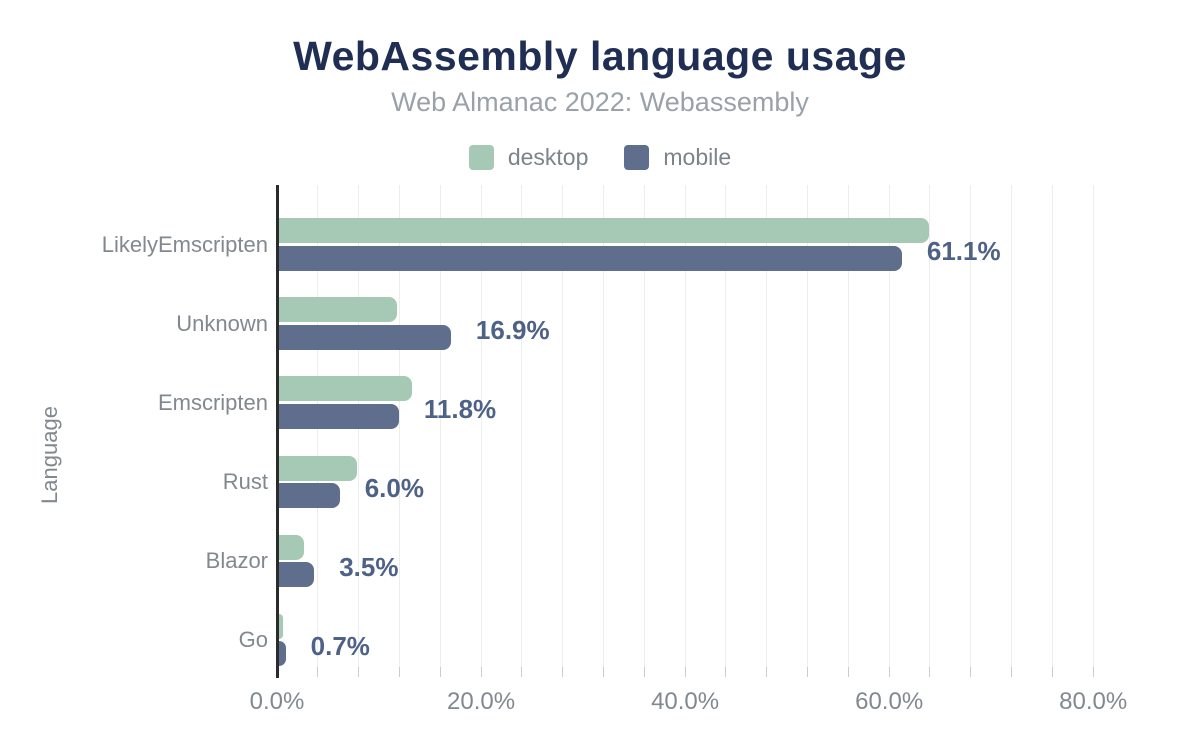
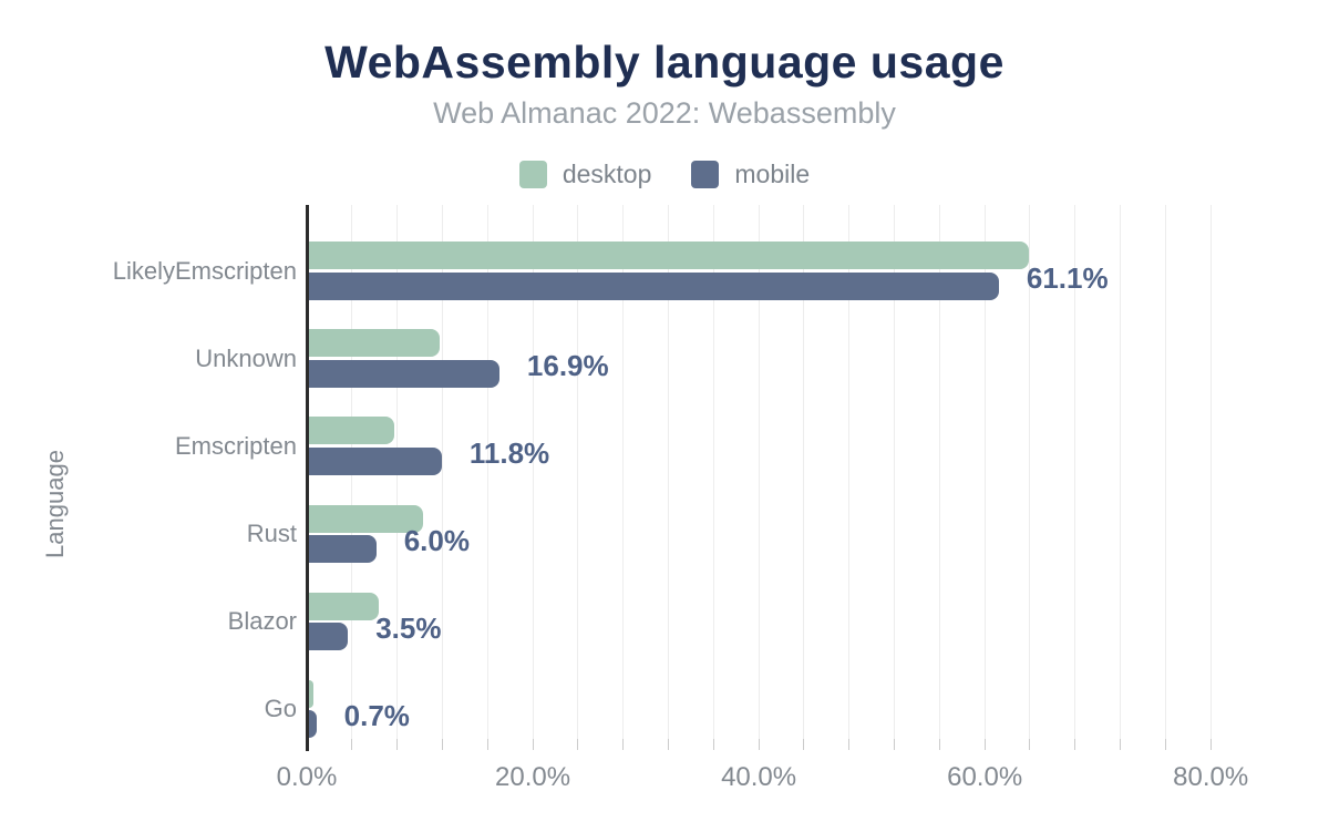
desktop/Emscripten: 13.1% -> 7.6%
desktop/Rust: 7.7% -> 10.1%
desktop/Blazor: 2.5% -> 6.2%
